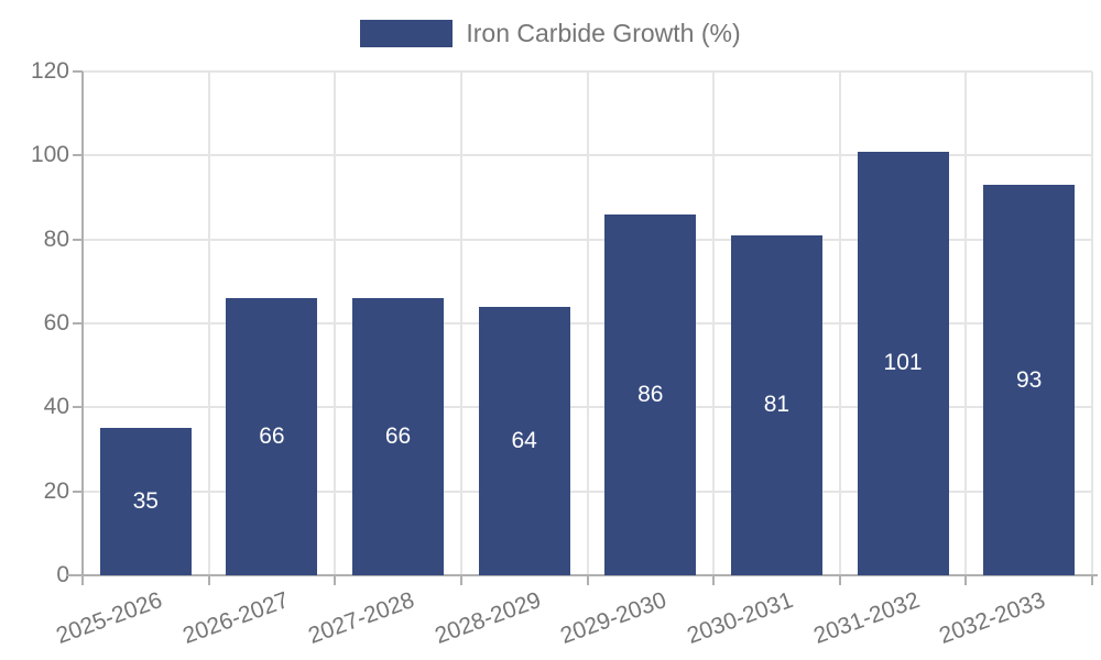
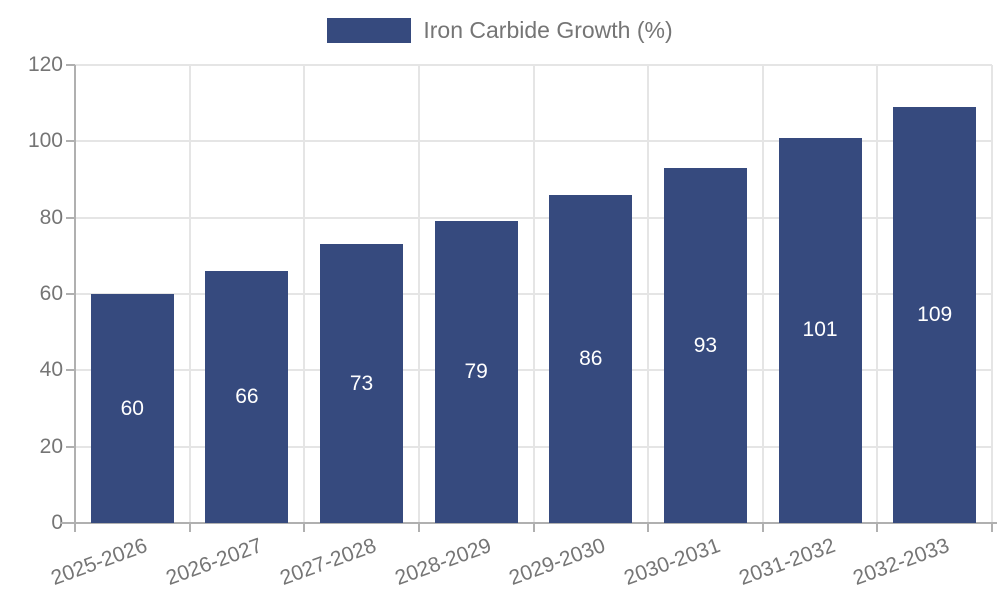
2025-2026: 35 -> 60
2027-2028: 66 -> 73
2028-2029: 64 -> 79
2030-2031: 81 -> 93
2032-2033: 93 -> 109
